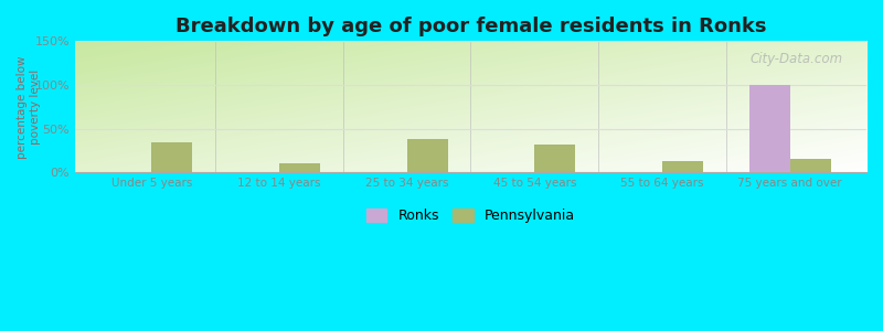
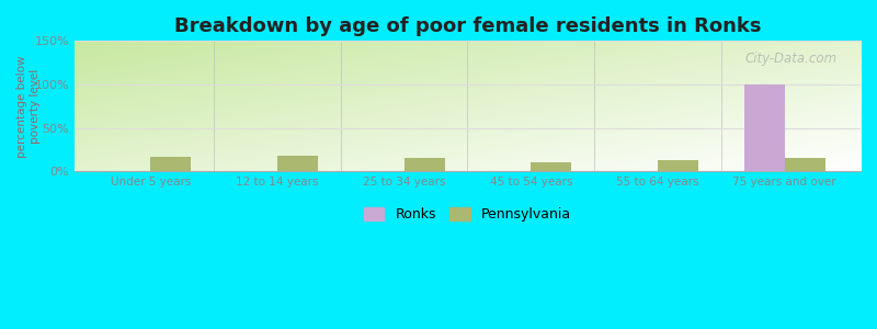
Pennsylvania/Under 5 years: 34% -> 17%
Pennsylvania/12 to 14 years: 10% -> 18%
Pennsylvania/25 to 34 years: 38% -> 15%
Pennsylvania/45 to 54 years: 32% -> 10%
